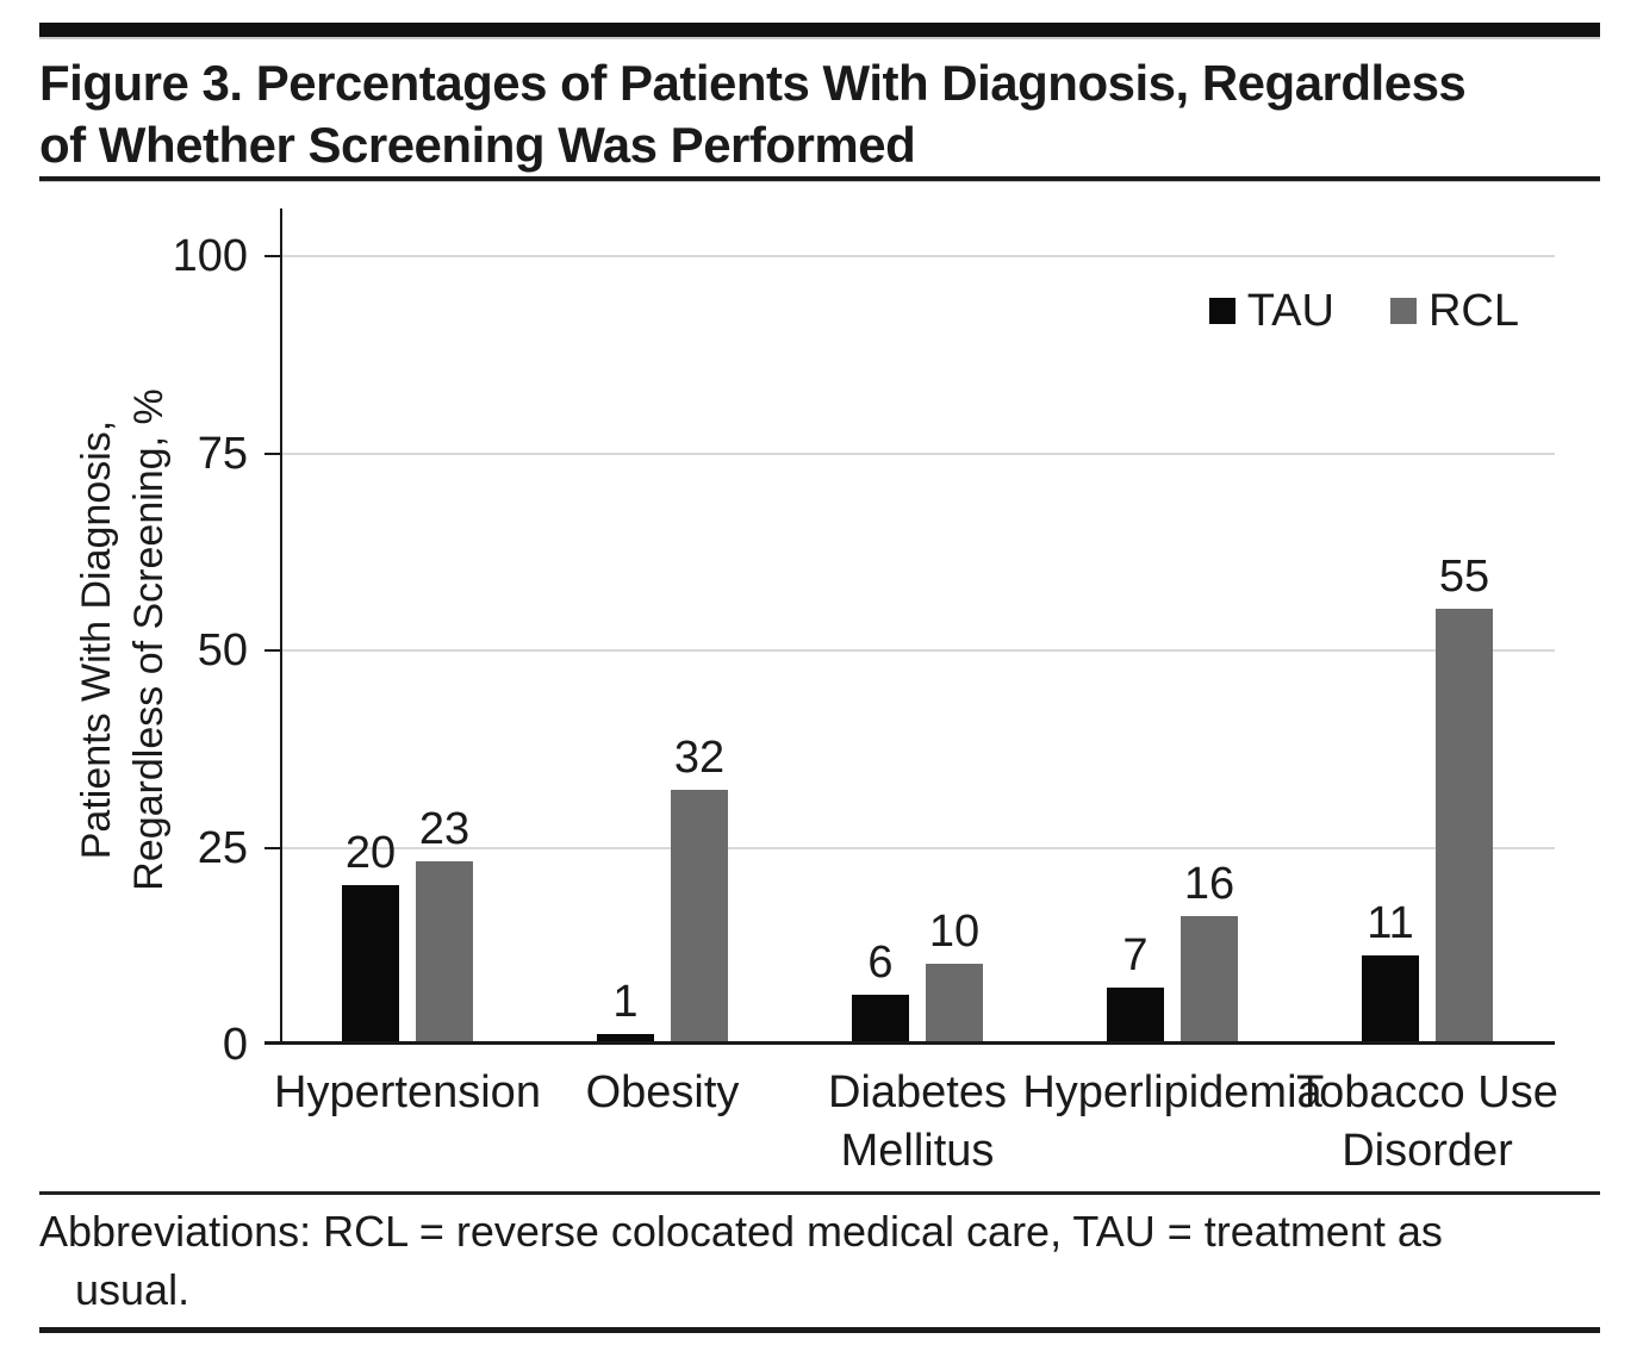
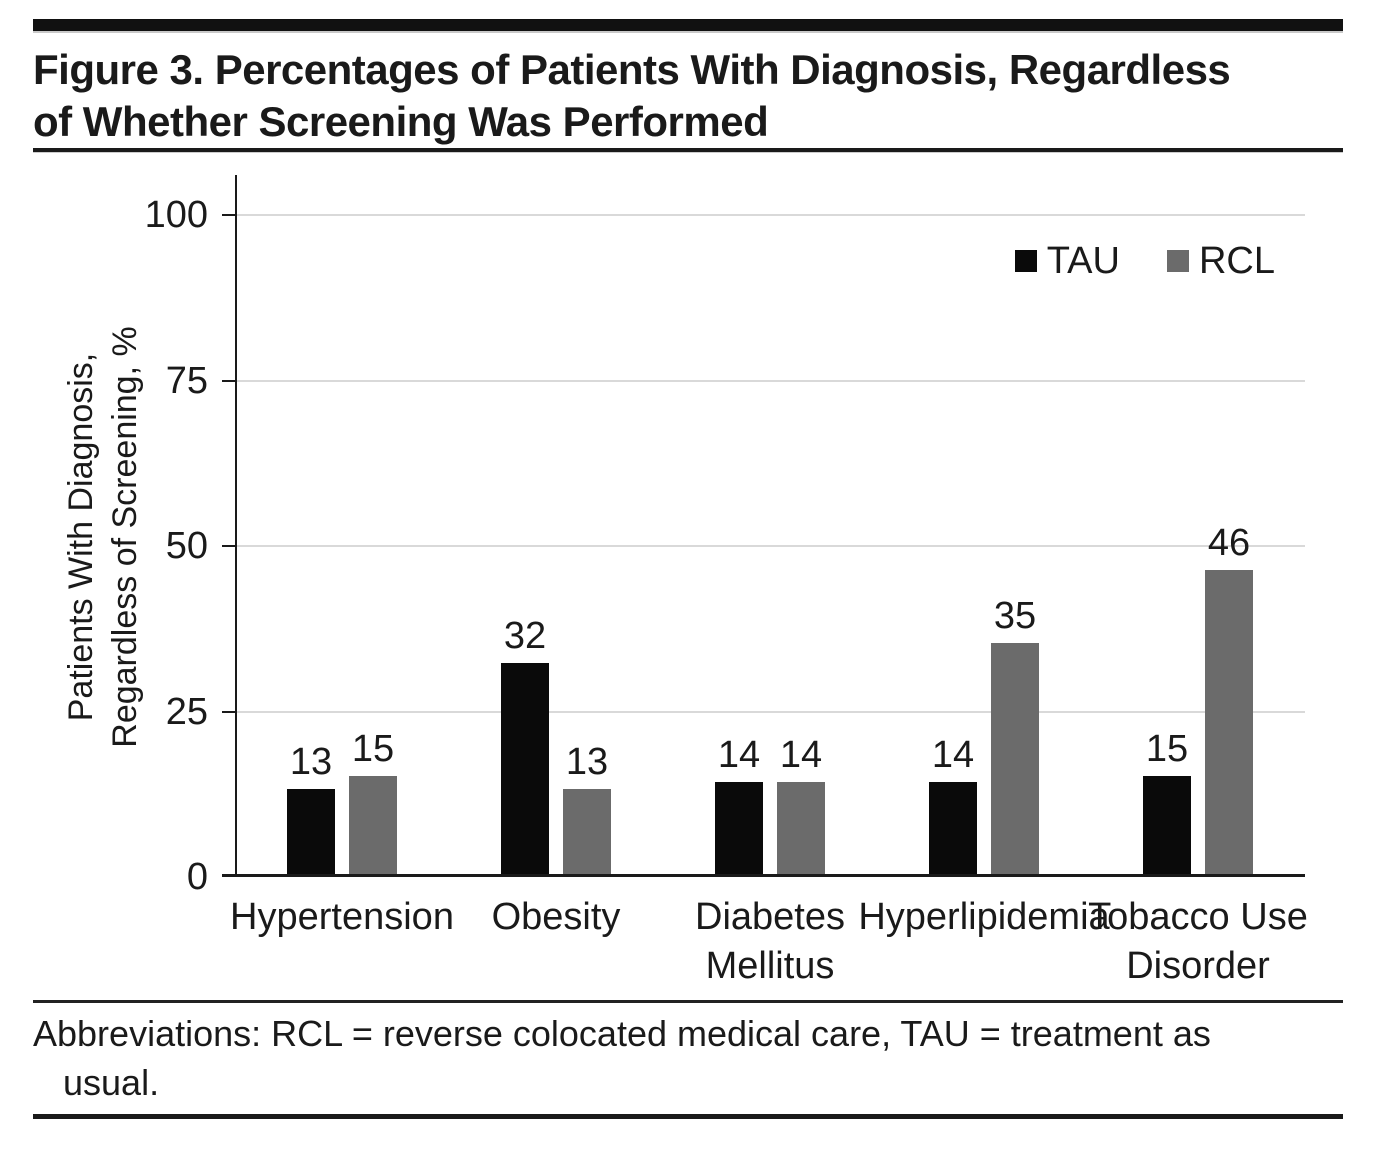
TAU/Hypertension: 20 -> 13
RCL/Hypertension: 23 -> 15
TAU/Obesity: 1 -> 32
RCL/Obesity: 32 -> 13
TAU/Diabetes Mellitus: 6 -> 14
RCL/Diabetes Mellitus: 10 -> 14
TAU/Hyperlipidemia: 7 -> 14
RCL/Hyperlipidemia: 16 -> 35
TAU/Tobacco Use Disorder: 11 -> 15
RCL/Tobacco Use Disorder: 55 -> 46
